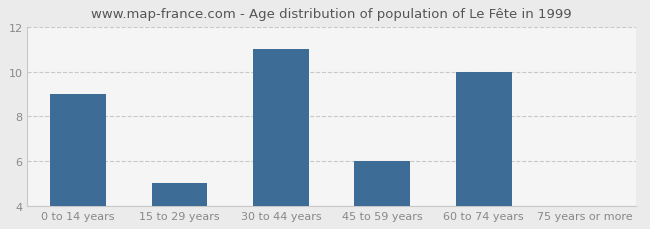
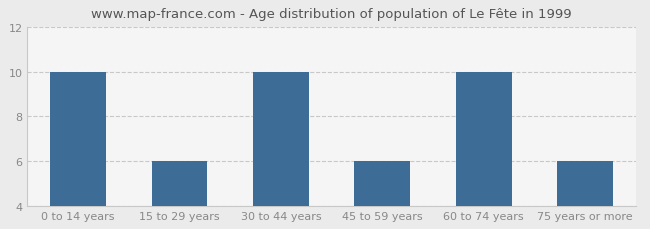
0 to 14 years: 9 -> 10
15 to 29 years: 5 -> 6
30 to 44 years: 11 -> 10
75 years or more: 4 -> 6
